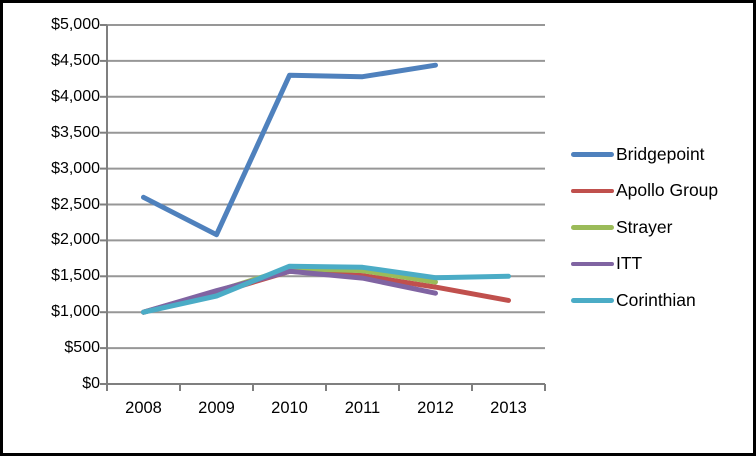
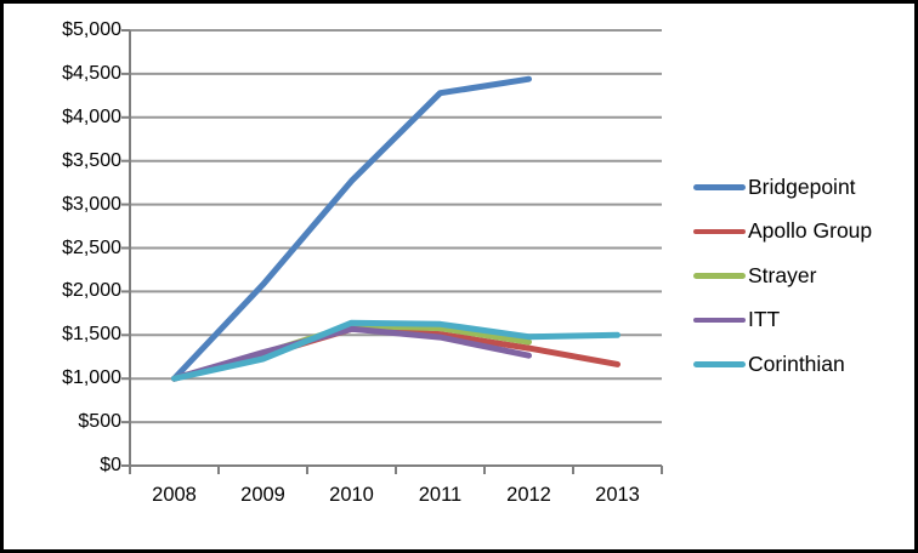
Bridgepoint/2008: $2600 -> $1000
Bridgepoint/2010: $4300 -> $3300
